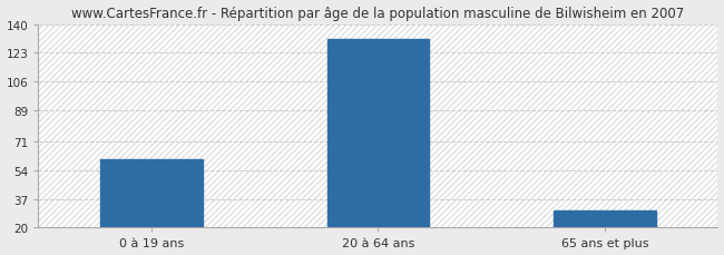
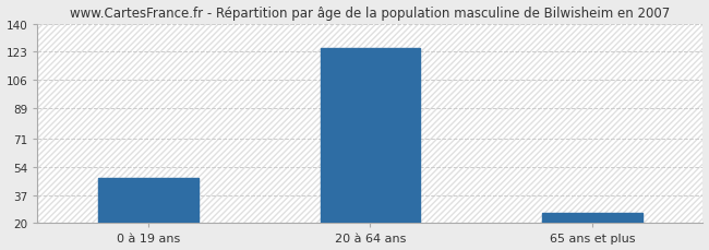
0 à 19 ans: 60 -> 47
20 à 64 ans: 131 -> 125
65 ans et plus: 30 -> 26
